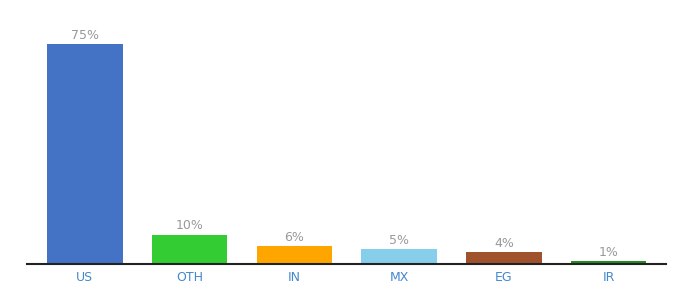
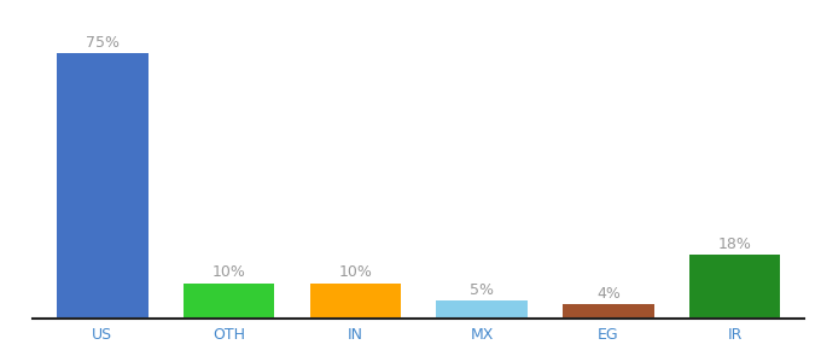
IN: 6% -> 10%
IR: 1% -> 18%
